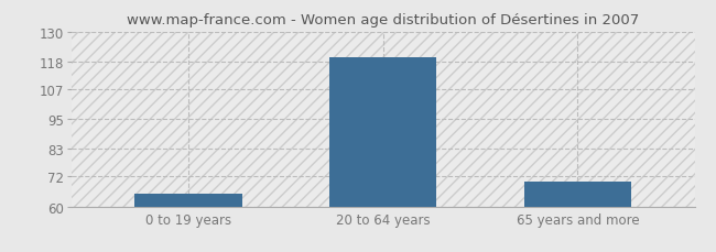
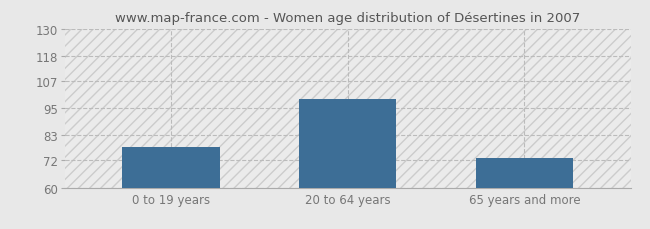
0 to 19 years: 65 -> 78
20 to 64 years: 120 -> 99
65 years and more: 70 -> 73
